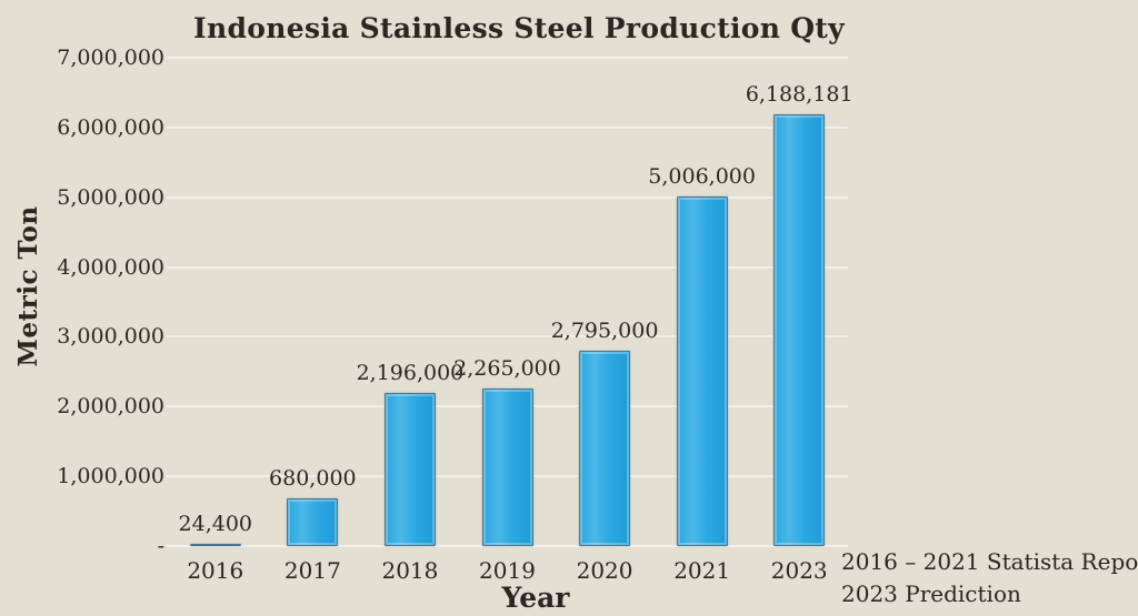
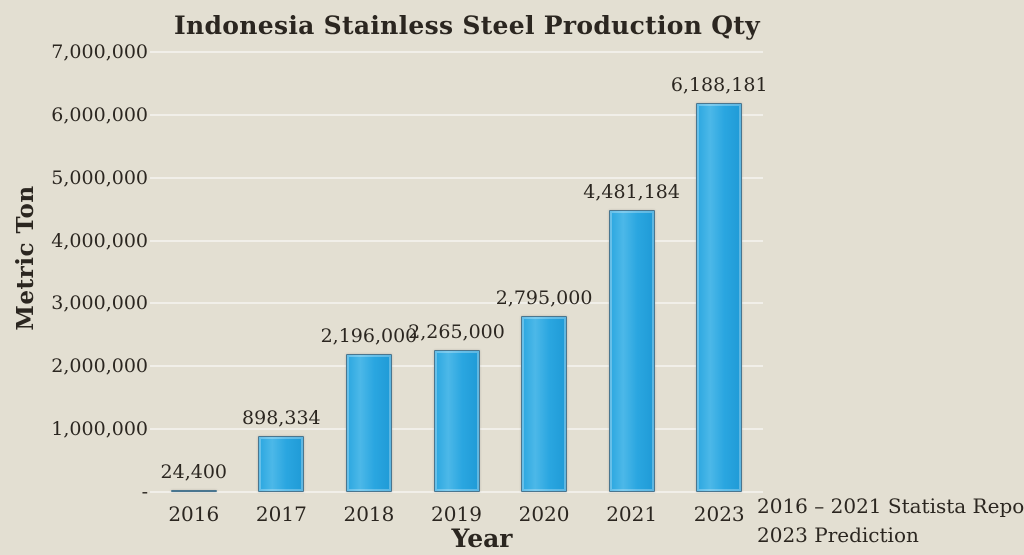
2017: 680,000 -> 898,334
2021: 5,006,000 -> 4,481,184
